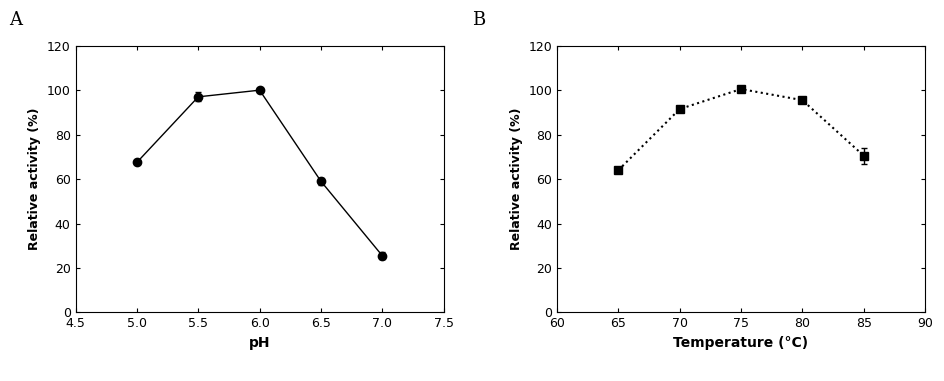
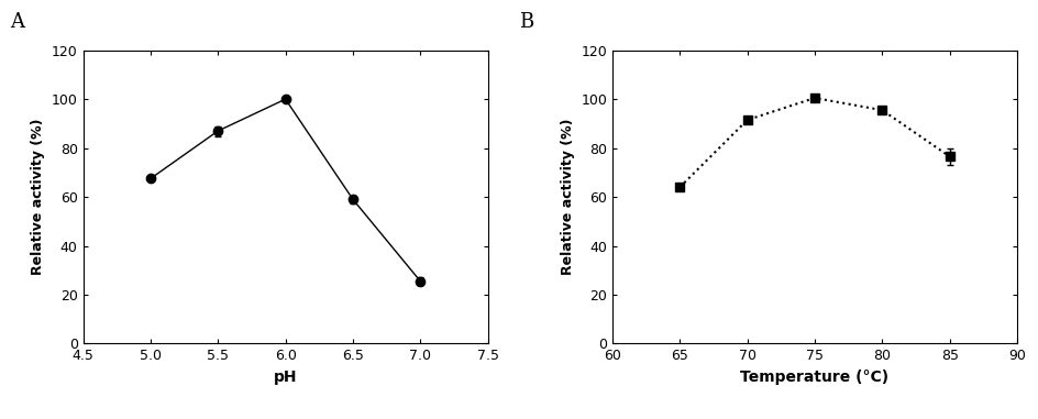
5.5: 97.0 -> 87.0
85: 70.5 -> 76.5
